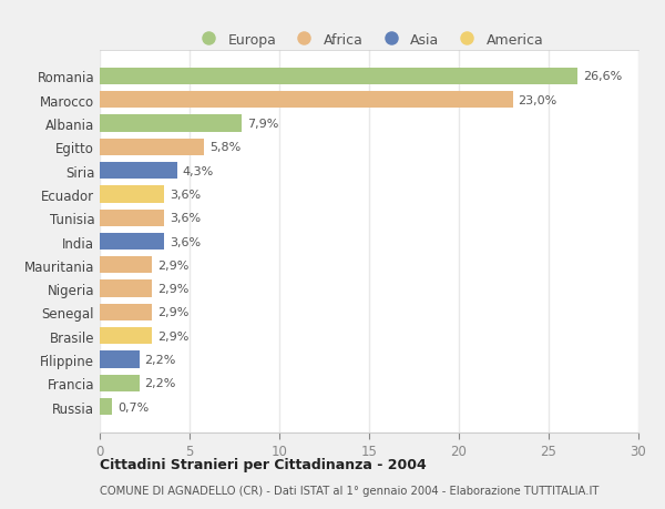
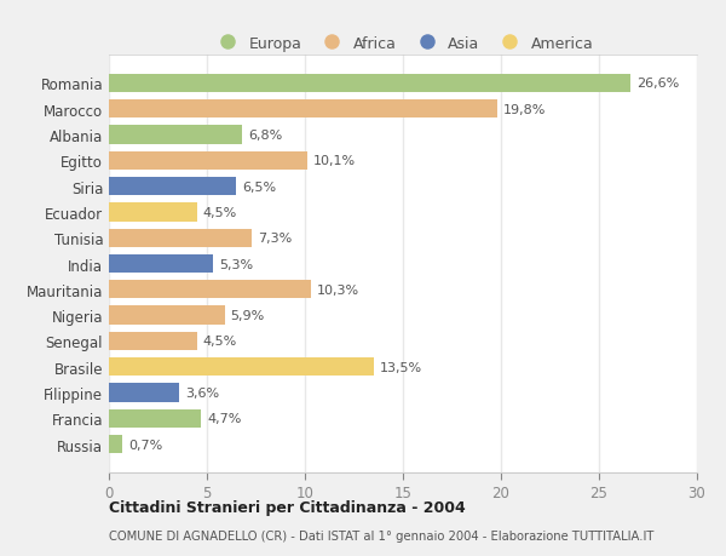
Marocco: 23,0% -> 19,8%
Albania: 7,9% -> 6,8%
Egitto: 5,8% -> 10,1%
Siria: 4,3% -> 6,5%
Ecuador: 3,6% -> 4,5%
Tunisia: 3,6% -> 7,3%
India: 3,6% -> 5,3%
Mauritania: 2,9% -> 10,3%
Nigeria: 2,9% -> 5,9%
Senegal: 2,9% -> 4,5%
Brasile: 2,9% -> 13,5%
Filippine: 2,2% -> 3,6%
Francia: 2,2% -> 4,7%
